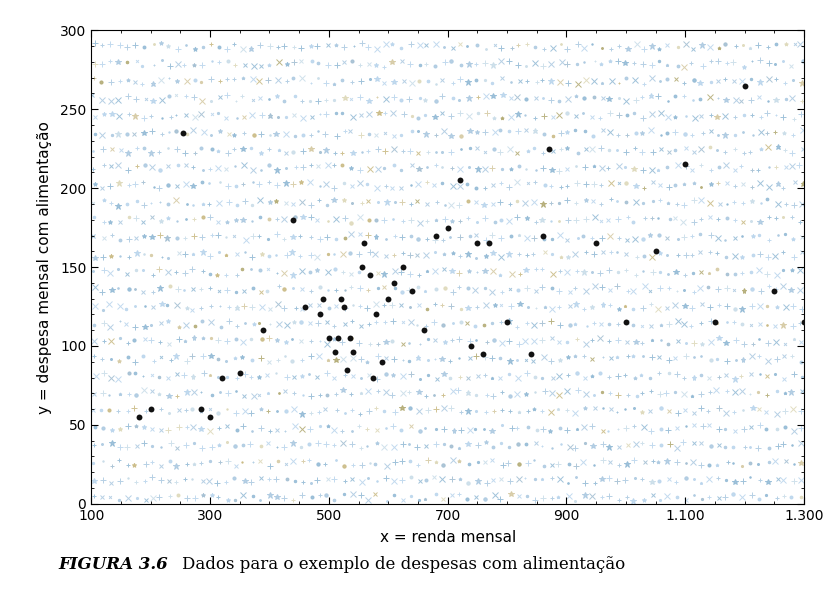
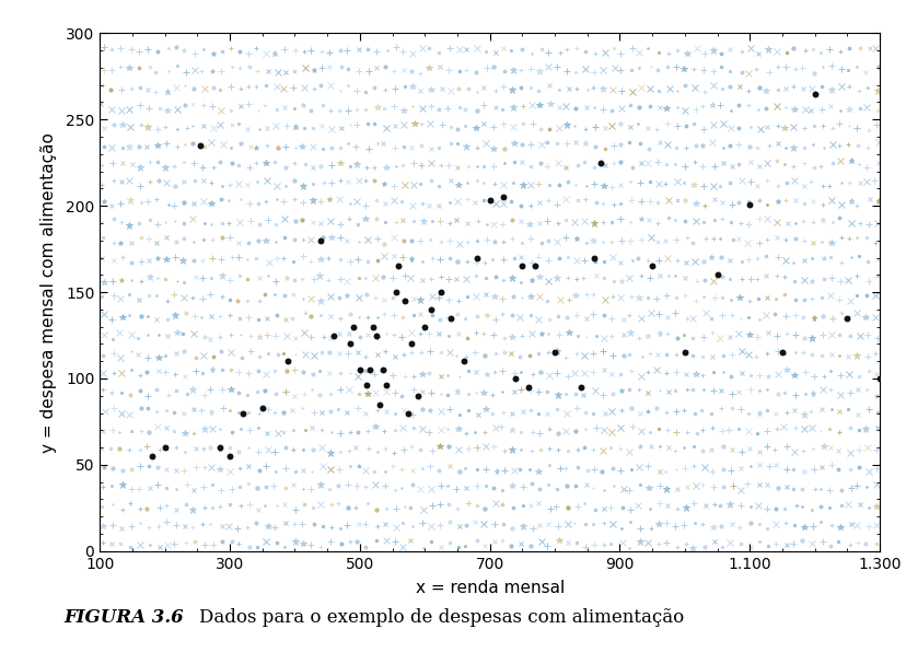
700: 175 -> 203
1.100: 215 -> 201
1.300: 115 -> 100
